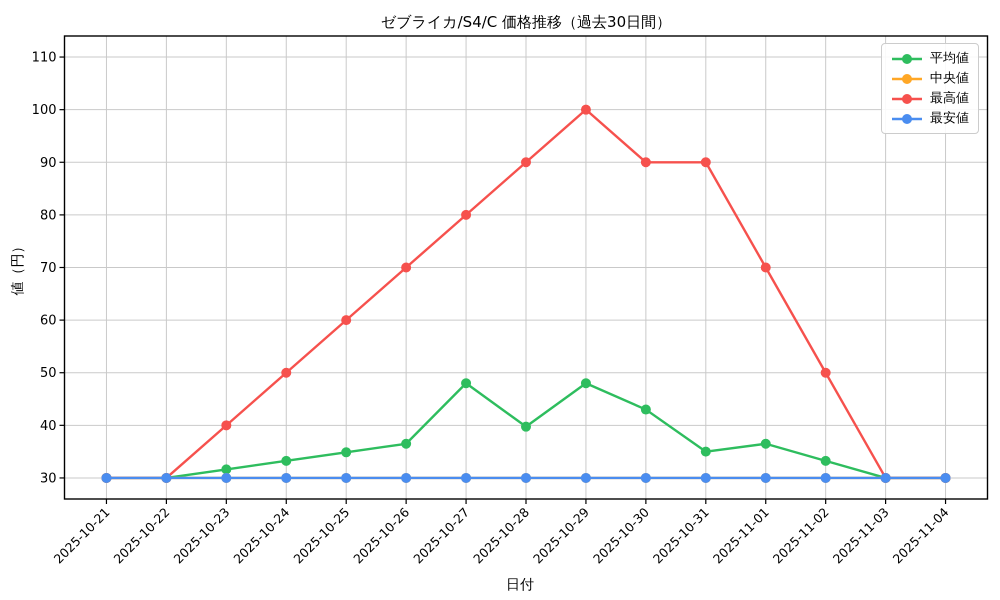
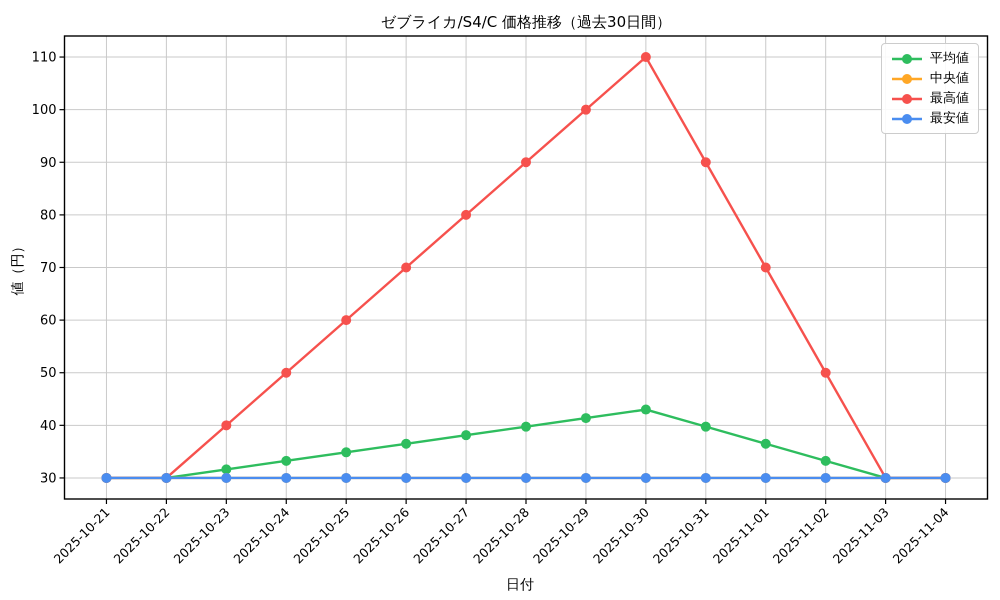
平均値/2025-10-27: 48 -> 38
平均値/2025-10-29: 48 -> 41
最高値/2025-10-30: 90 -> 110
平均値/2025-10-31: 35 -> 40
